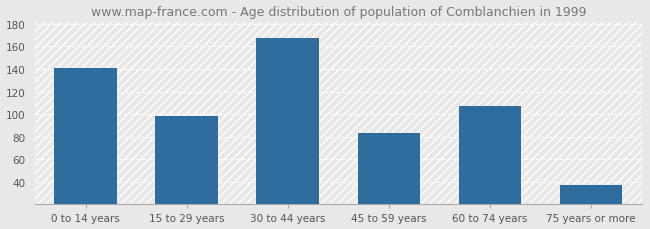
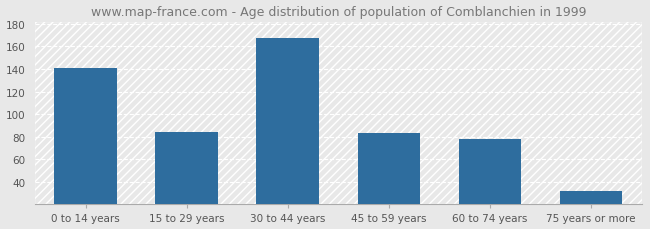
15 to 29 years: 98 -> 84
60 to 74 years: 107 -> 78
75 years or more: 37 -> 32
